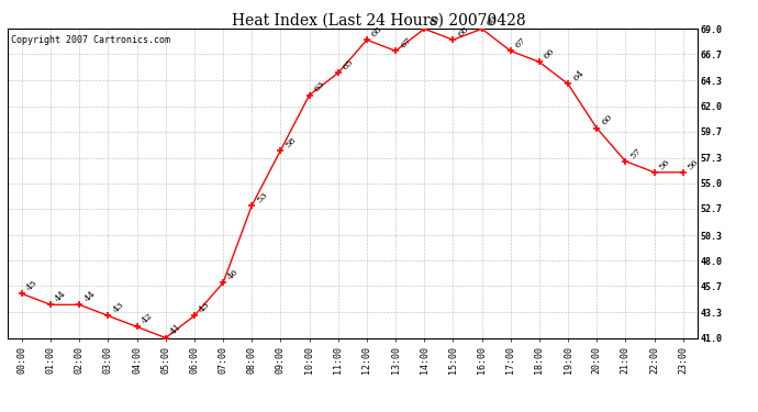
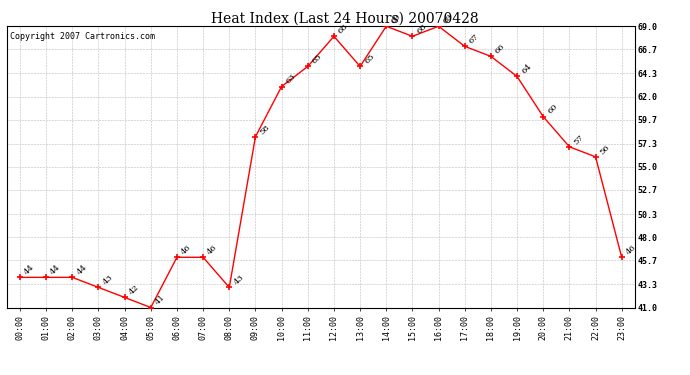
00:00: 45 -> 44
06:00: 43 -> 46
08:00: 53 -> 43
13:00: 67 -> 65
23:00: 56 -> 46
